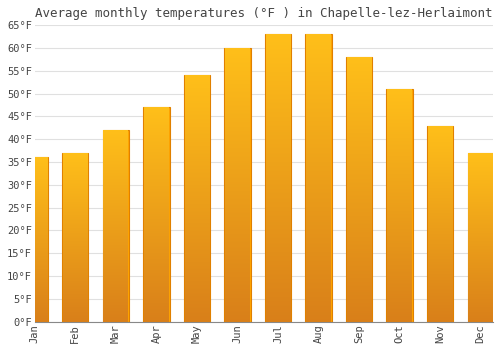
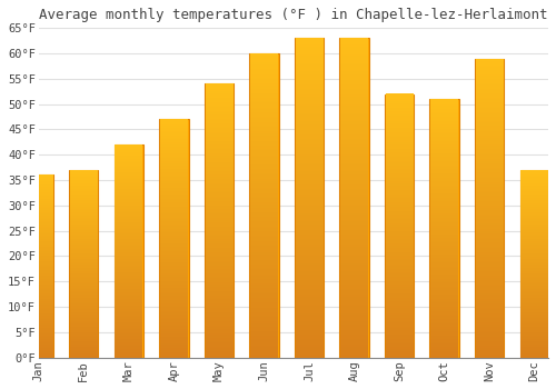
Sep: 58°F -> 52°F
Nov: 43°F -> 59°F
